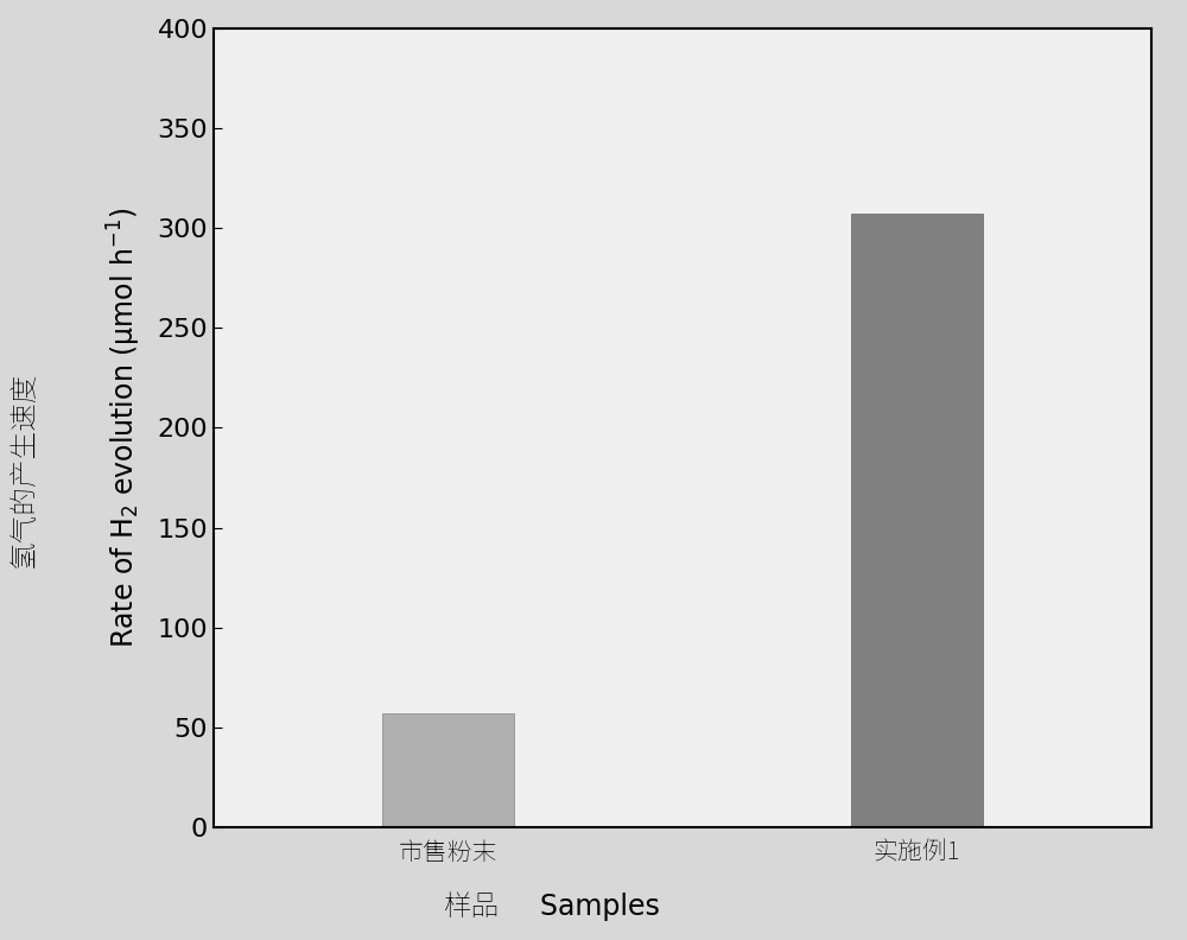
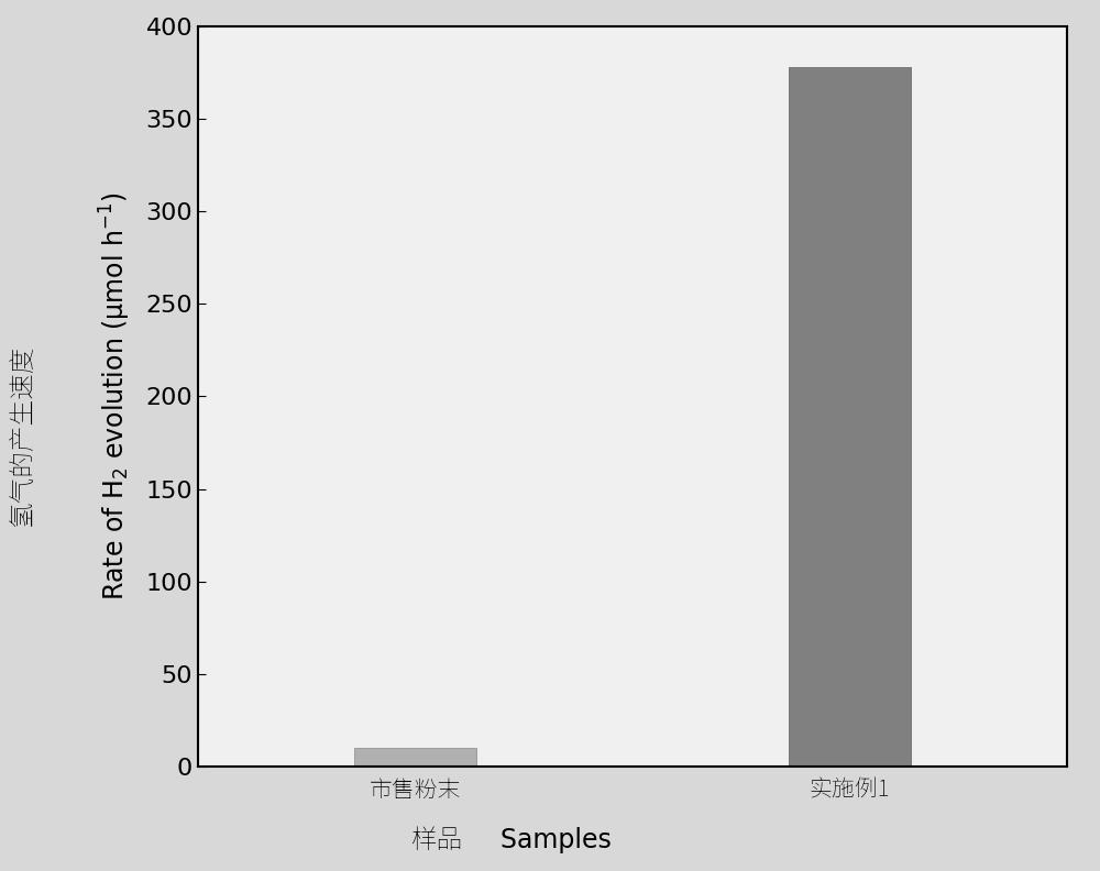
市售粉末: 57 -> 10
实施例1: 307 -> 378
